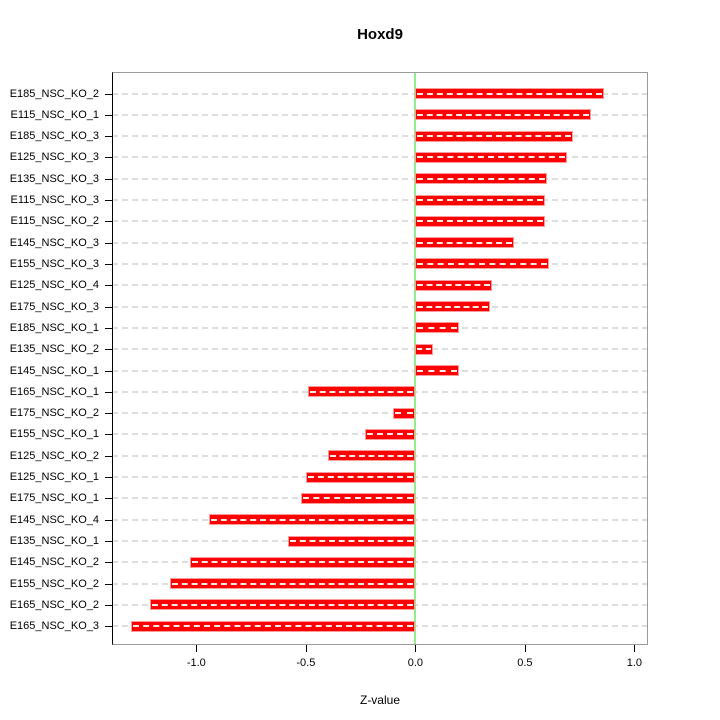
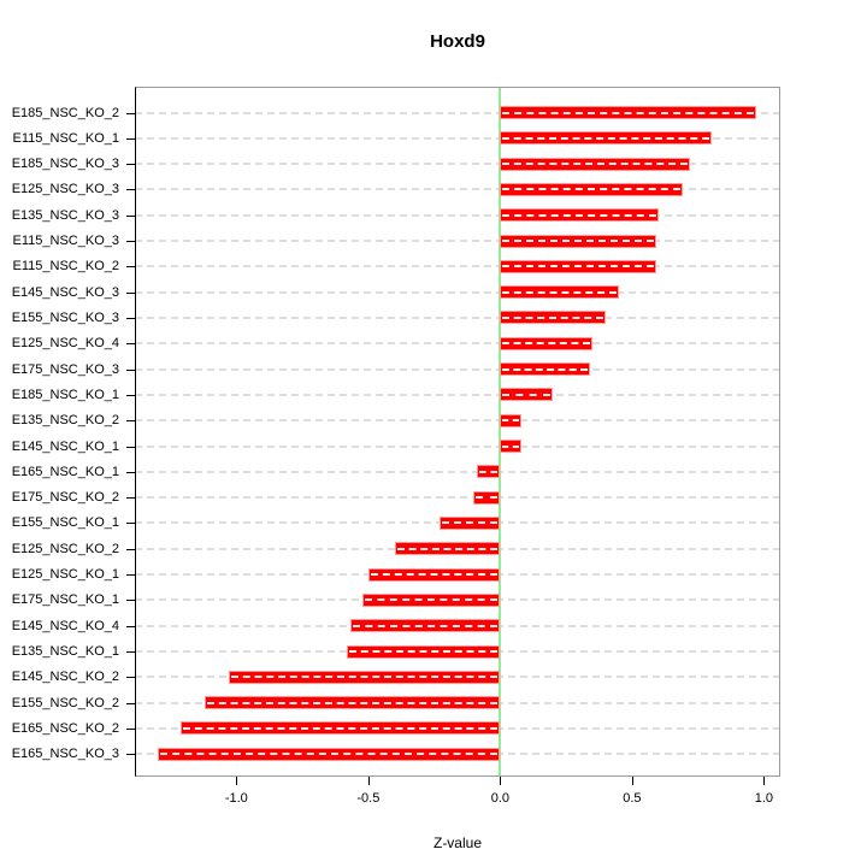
E185_NSC_KO_2: 0.86 -> 0.97
E155_NSC_KO_3: 0.61 -> 0.40
E145_NSC_KO_1: 0.20 -> 0.08
E165_NSC_KO_1: -0.49 -> -0.09
E145_NSC_KO_4: -0.94 -> -0.57
